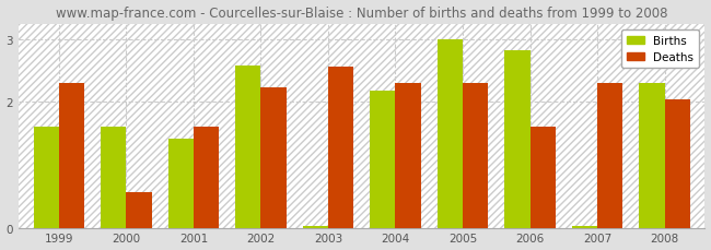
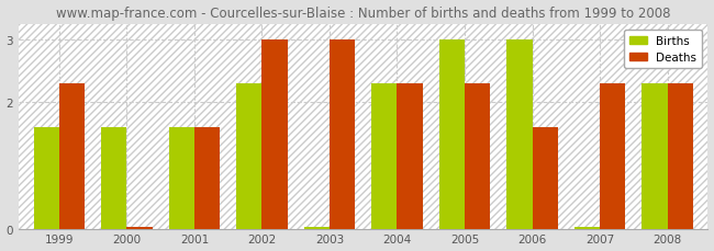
Deaths/2000: 0.56 -> 0.03
Births/2001: 1.42 -> 1.60
Births/2002: 2.58 -> 2.30
Deaths/2002: 2.24 -> 3.00
Deaths/2003: 2.56 -> 3.00
Births/2004: 2.18 -> 2.30
Births/2006: 2.82 -> 3.00
Deaths/2008: 2.04 -> 2.30
